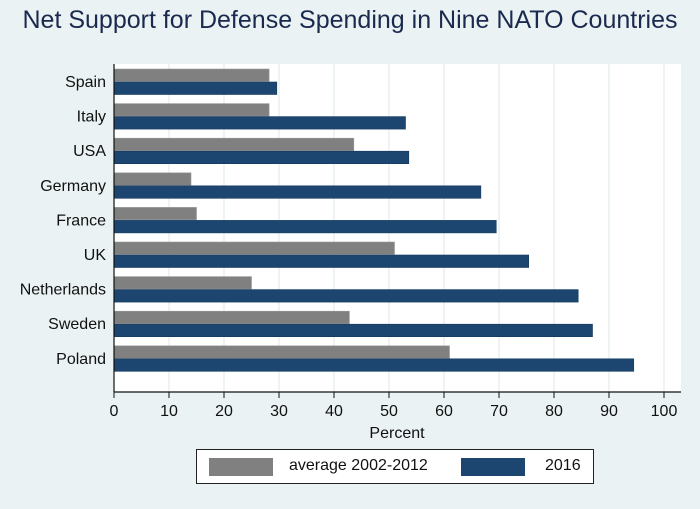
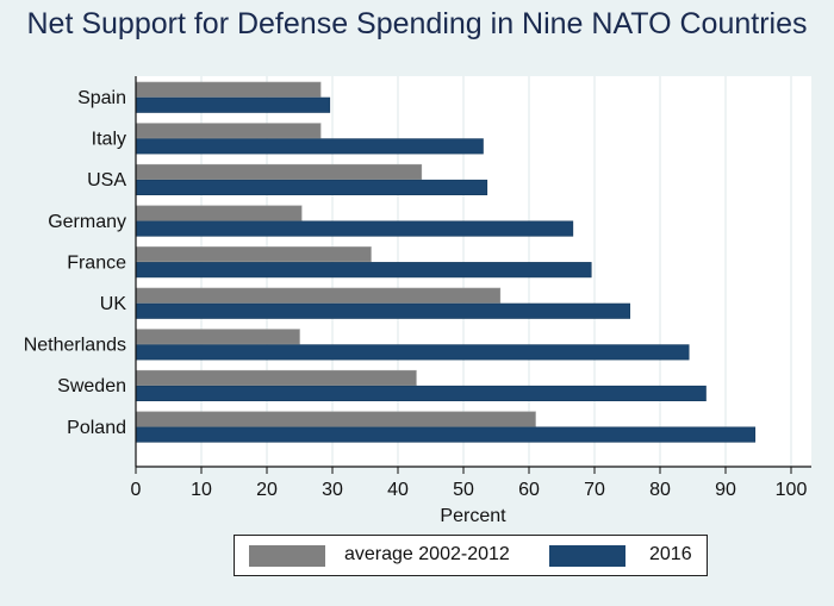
average 2002-2012/Germany: 14 -> 25
average 2002-2012/France: 15 -> 36
average 2002-2012/UK: 51 -> 56
